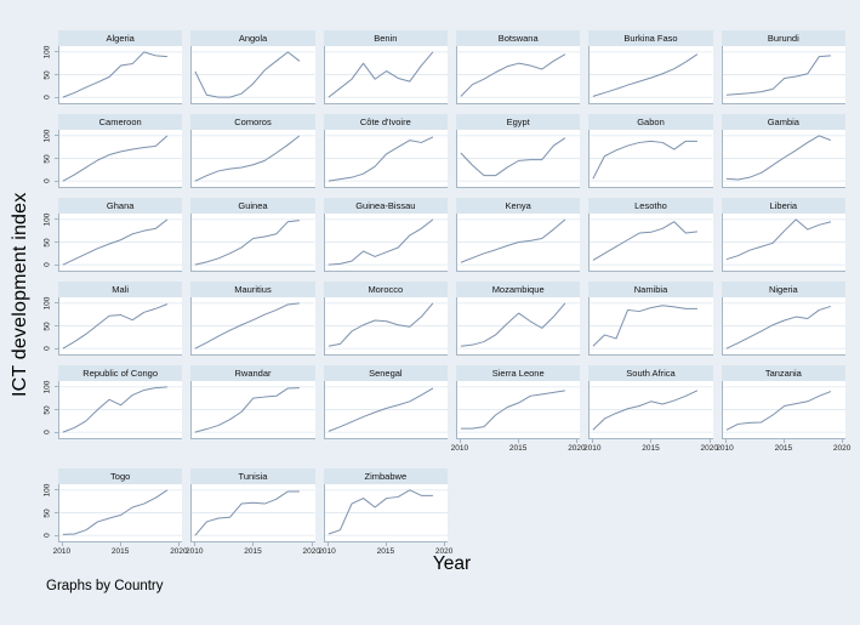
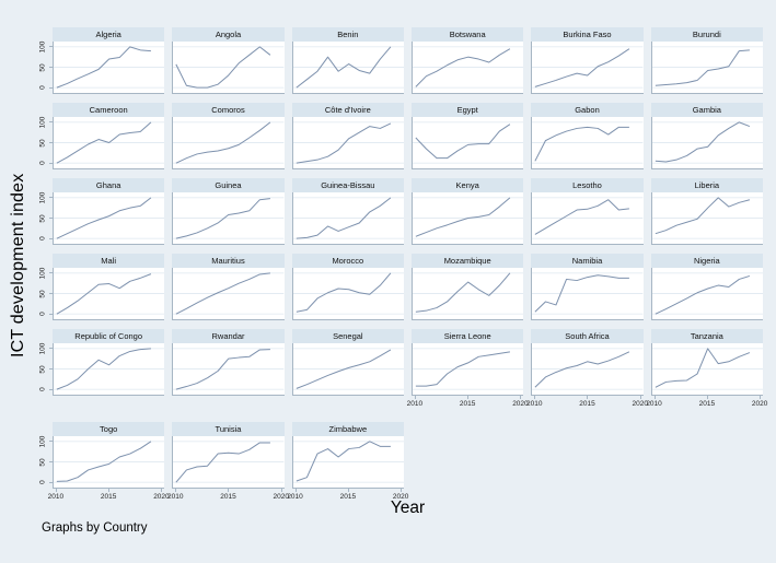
Burkina Faso/2015: 40 -> 30
Cameroon/2015: 60 -> 50
Gambia/2015: 50 -> 40
Tanzania/2015: 60 -> 100
